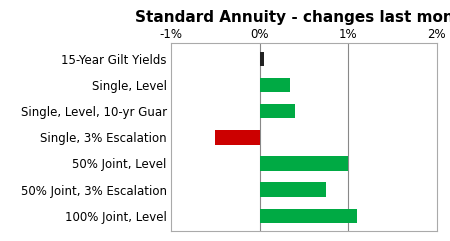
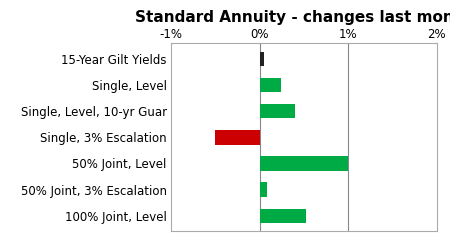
Single, Level: 0.35% -> 0.24%
50% Joint, 3% Escalation: 0.75% -> 0.08%
100% Joint, Level: 1.10% -> 0.52%
